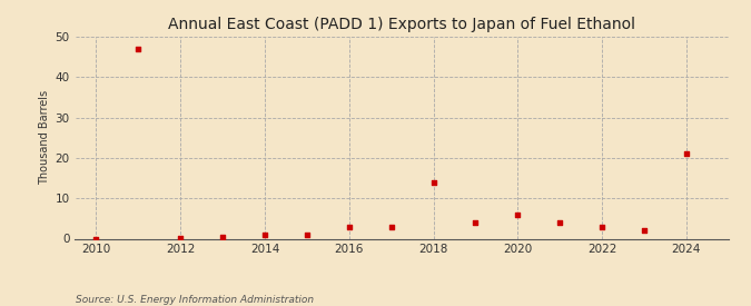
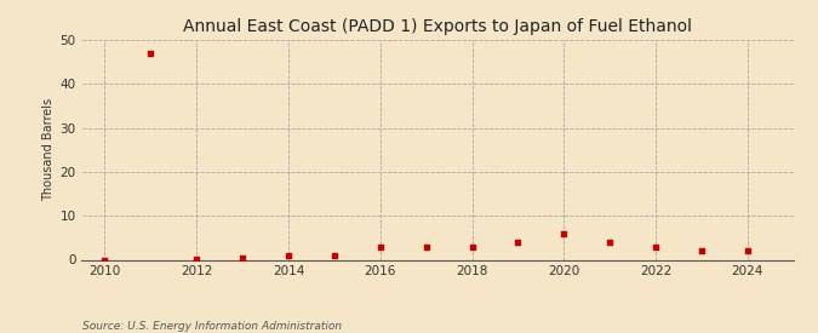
2018: 14.0 -> 3.0
2024: 21.0 -> 2.0
